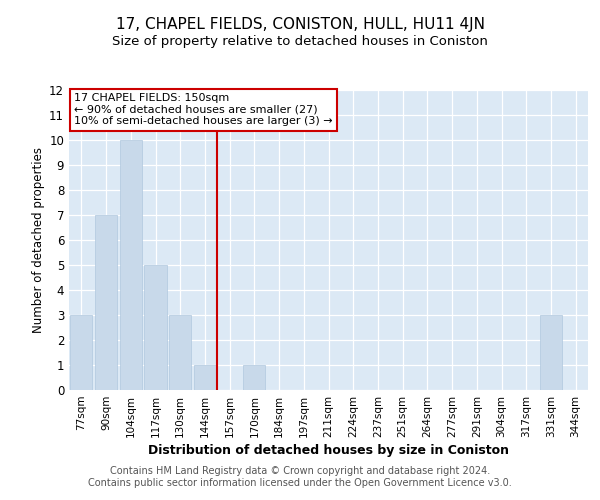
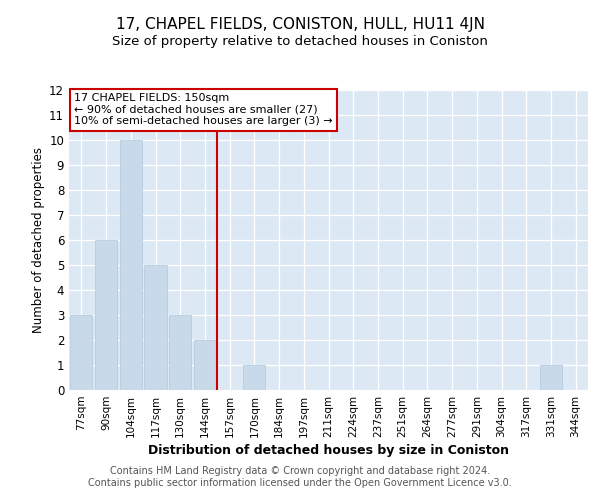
90sqm: 7 -> 6
144sqm: 1 -> 2
331sqm: 3 -> 1
